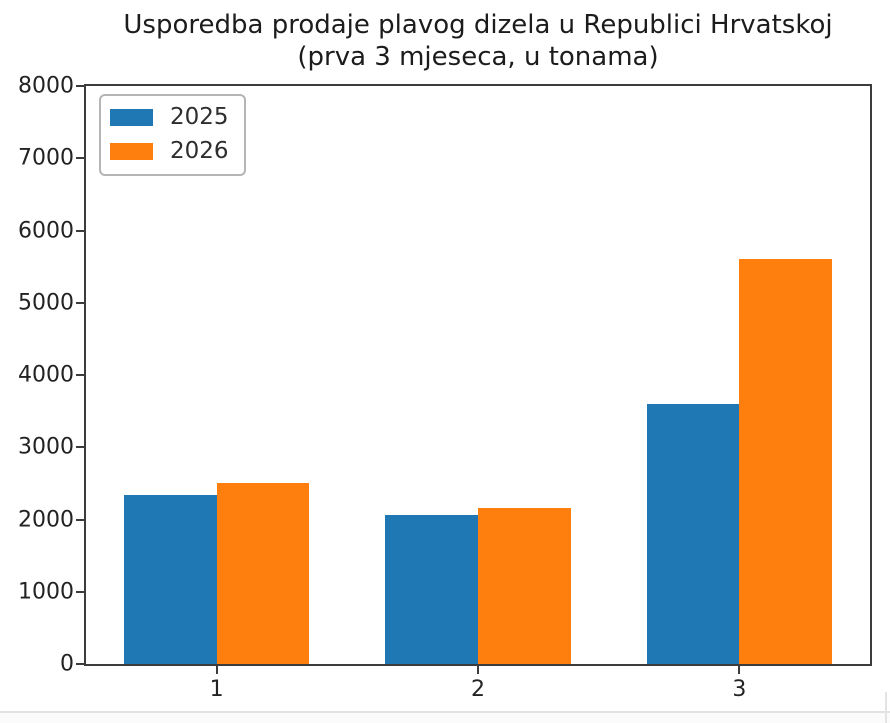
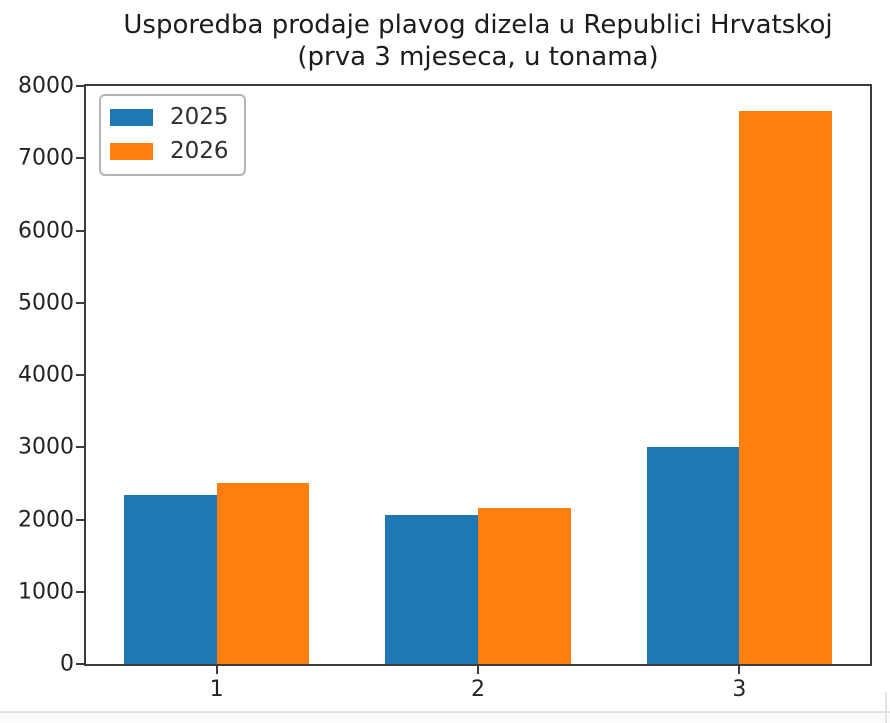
2025/3: 3600 -> 3000
2026/3: 5600 -> 7700
